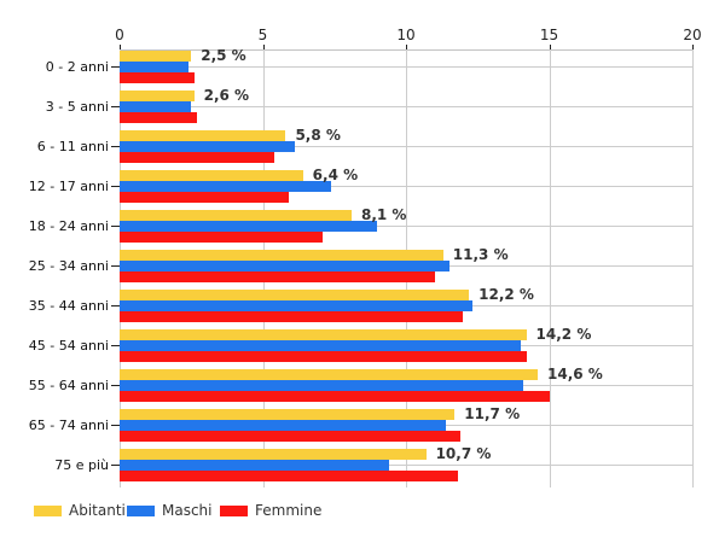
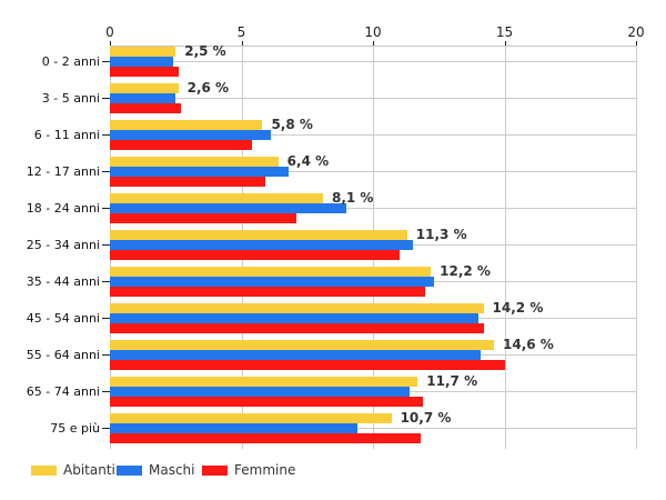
Maschi/12 - 17 anni: 7.4 -> 6.8
